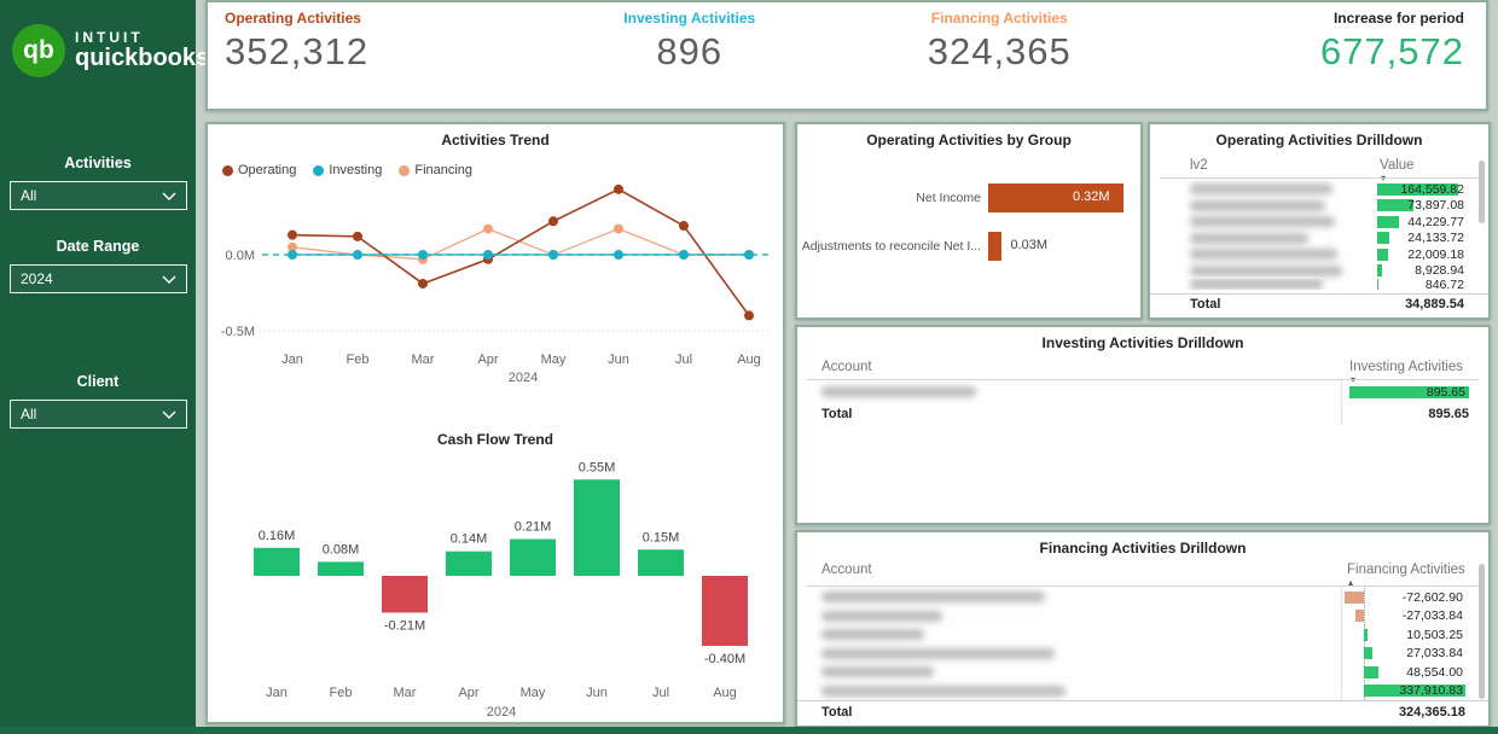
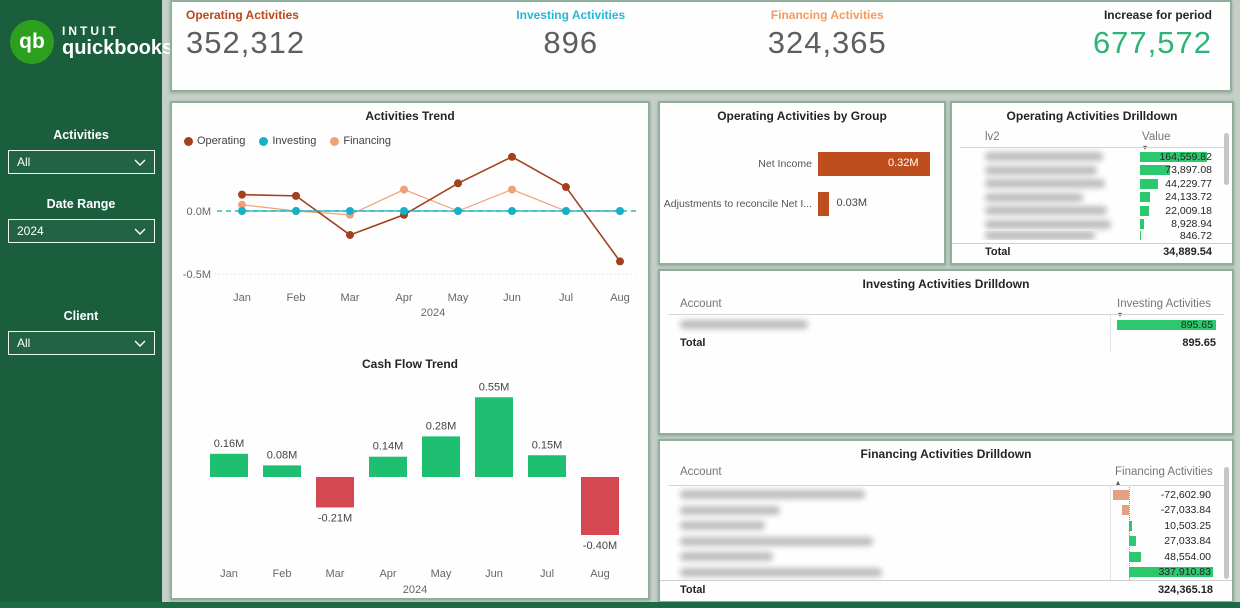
Cash Flow Trend/May: 0.21M -> 0.28M
